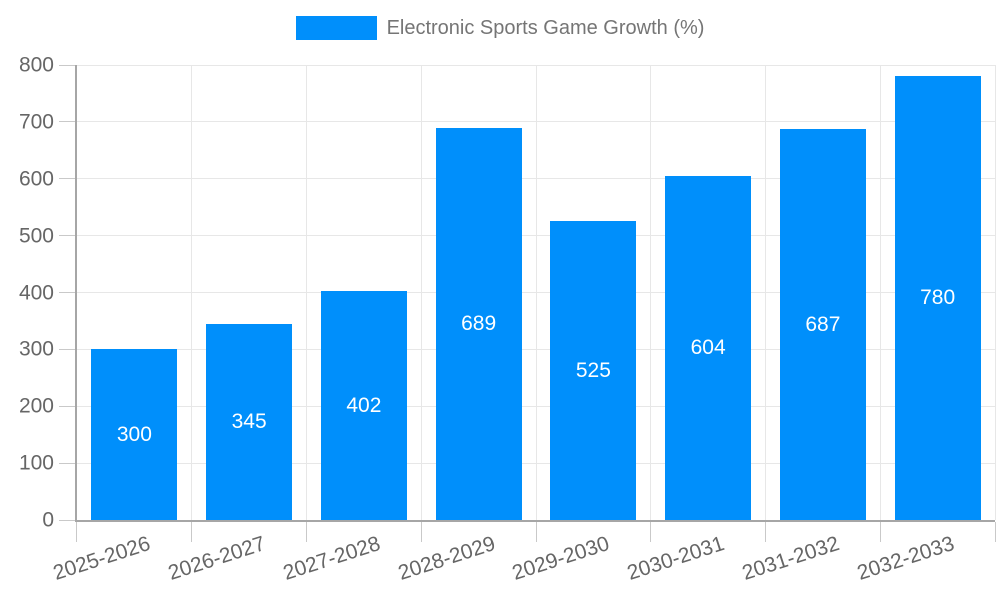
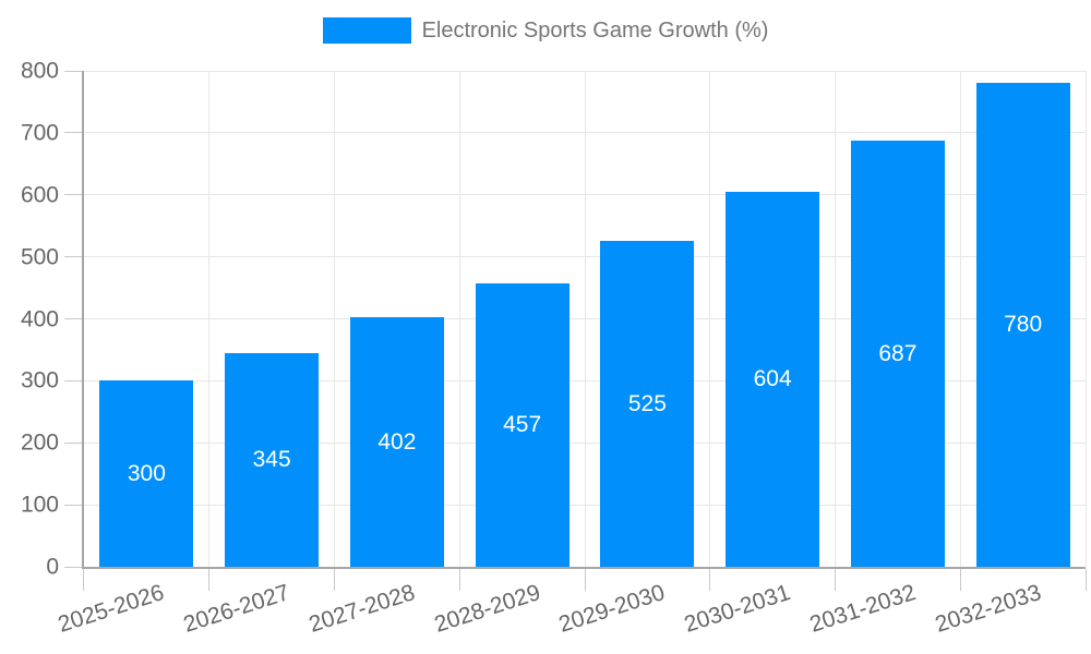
2028-2029: 689 -> 457
